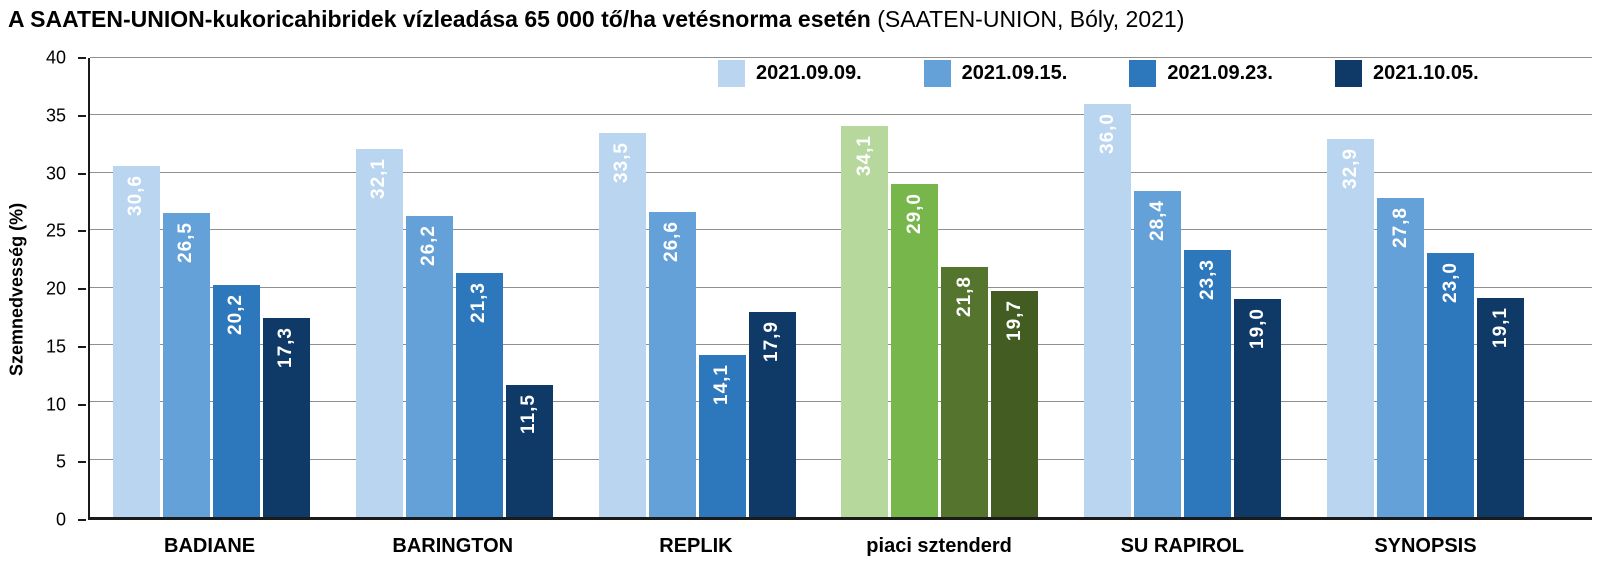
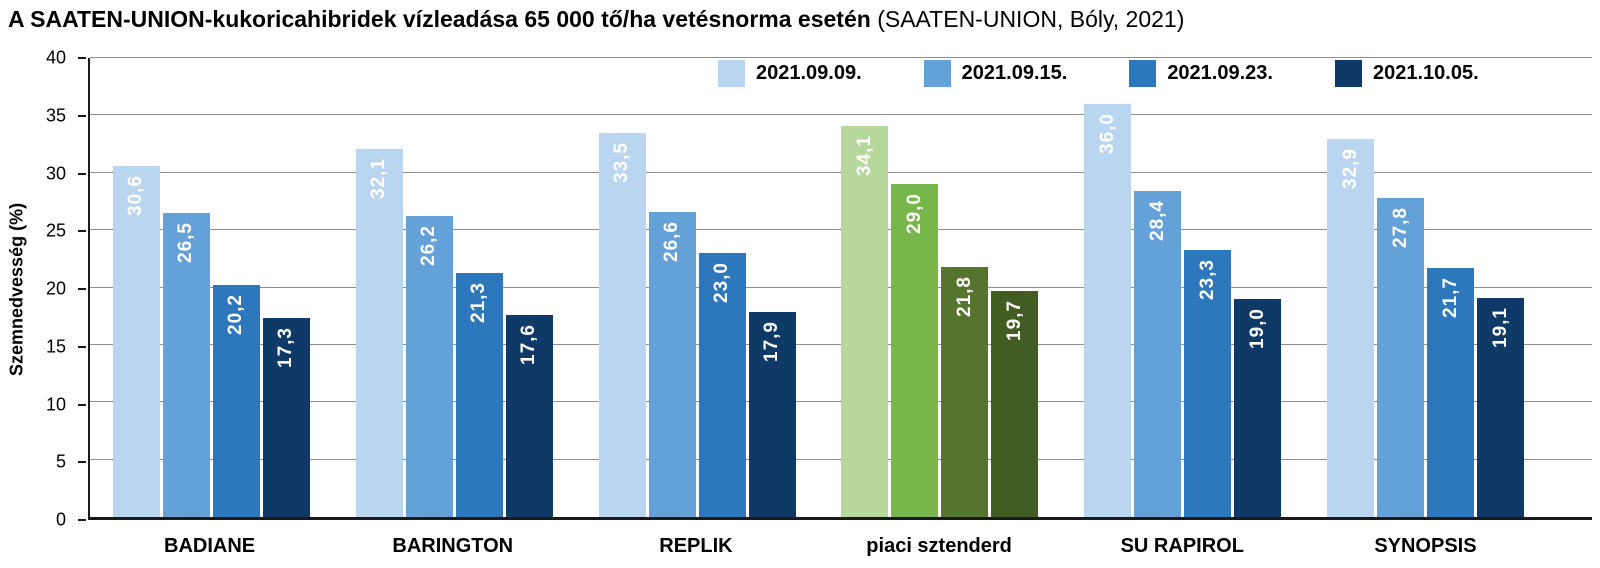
2021.10.05./BARINGTON: 11,5 -> 17,6
2021.09.23./REPLIK: 14,1 -> 23,0
2021.09.23./SYNOPSIS: 23,0 -> 21,7
